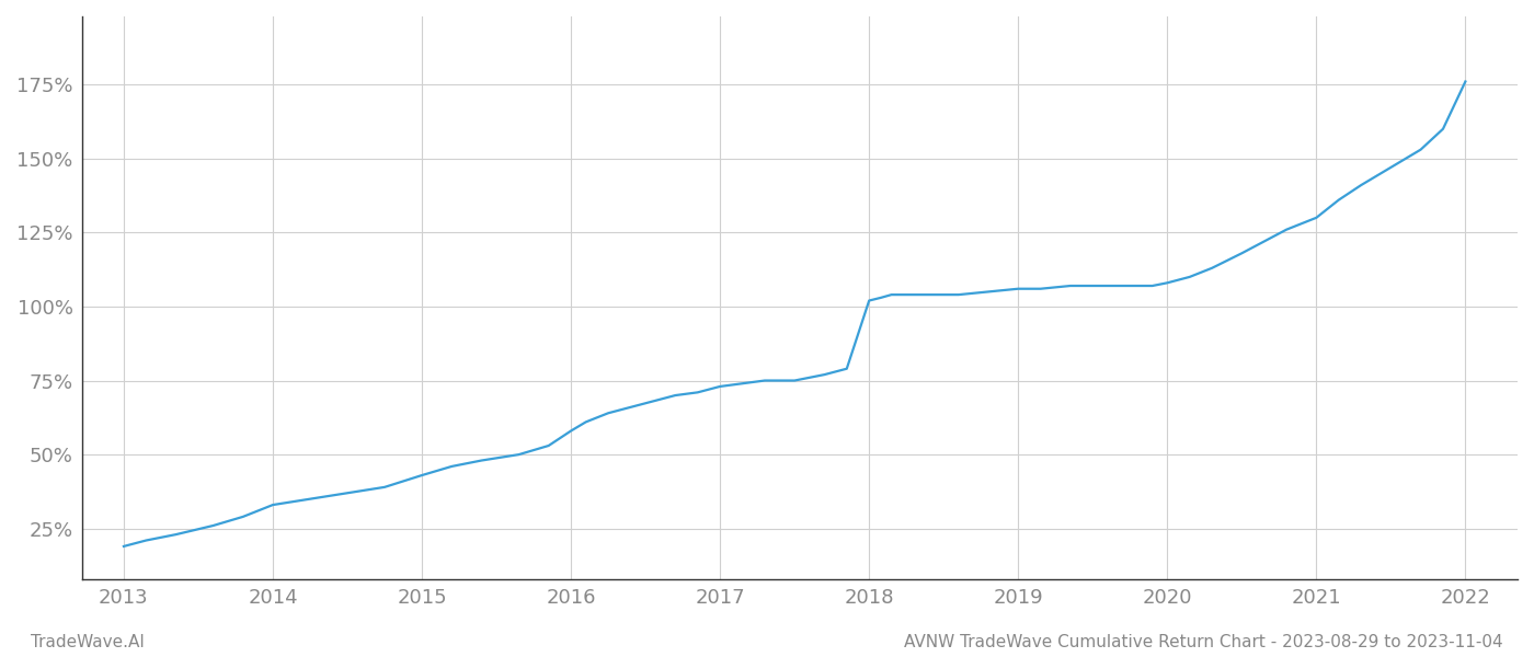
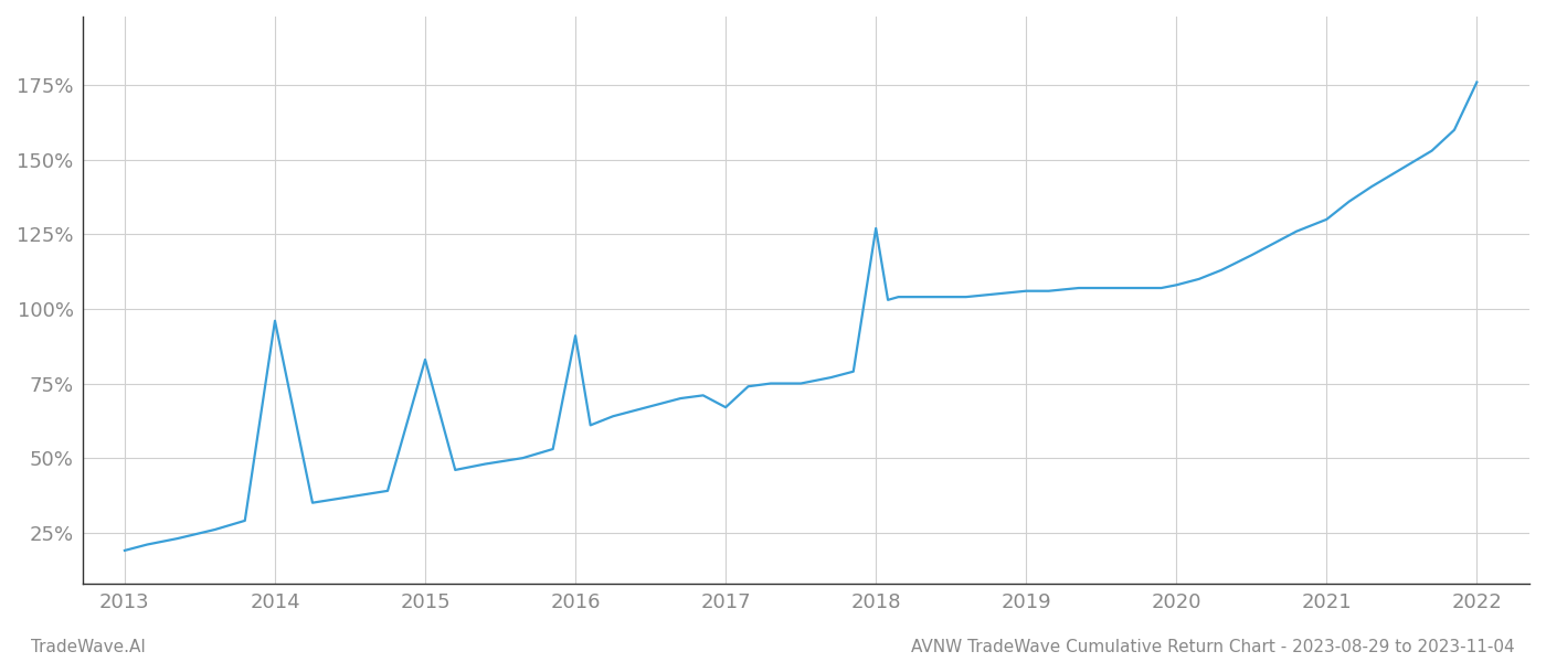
2014: 33% -> 96%
2015: 43% -> 83%
2016: 58% -> 91%
2017: 73% -> 67%
2018: 102% -> 127%
